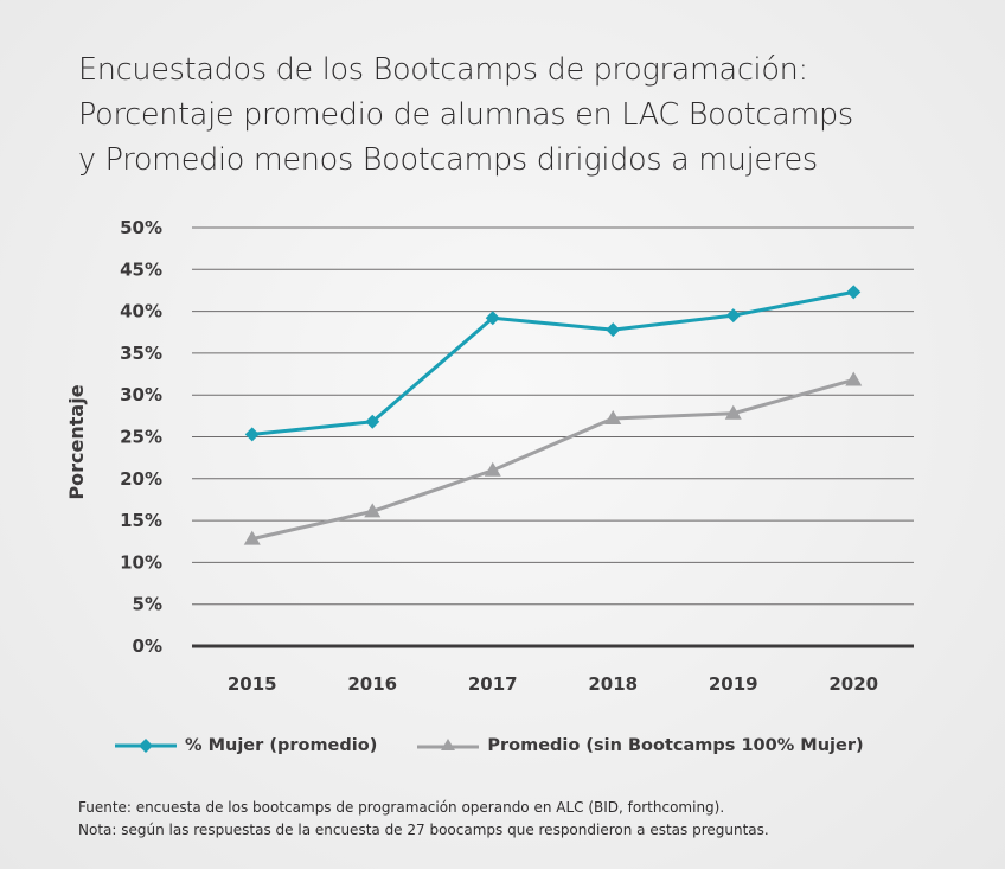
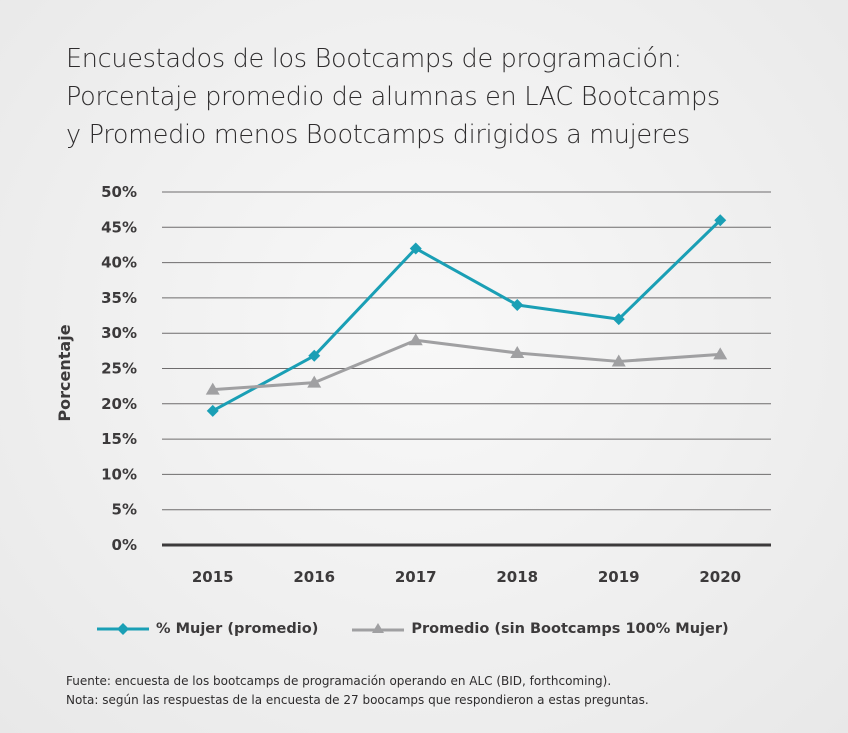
% Mujer (promedio)/2015: 25% -> 19%
Promedio (sin Bootcamps 100% Mujer)/2015: 13% -> 22%
Promedio (sin Bootcamps 100% Mujer)/2016: 16% -> 23%
% Mujer (promedio)/2017: 39% -> 42%
Promedio (sin Bootcamps 100% Mujer)/2017: 21% -> 29%
% Mujer (promedio)/2018: 38% -> 34%
% Mujer (promedio)/2019: 40% -> 32%
Promedio (sin Bootcamps 100% Mujer)/2019: 28% -> 26%
% Mujer (promedio)/2020: 42% -> 46%
Promedio (sin Bootcamps 100% Mujer)/2020: 32% -> 27%
